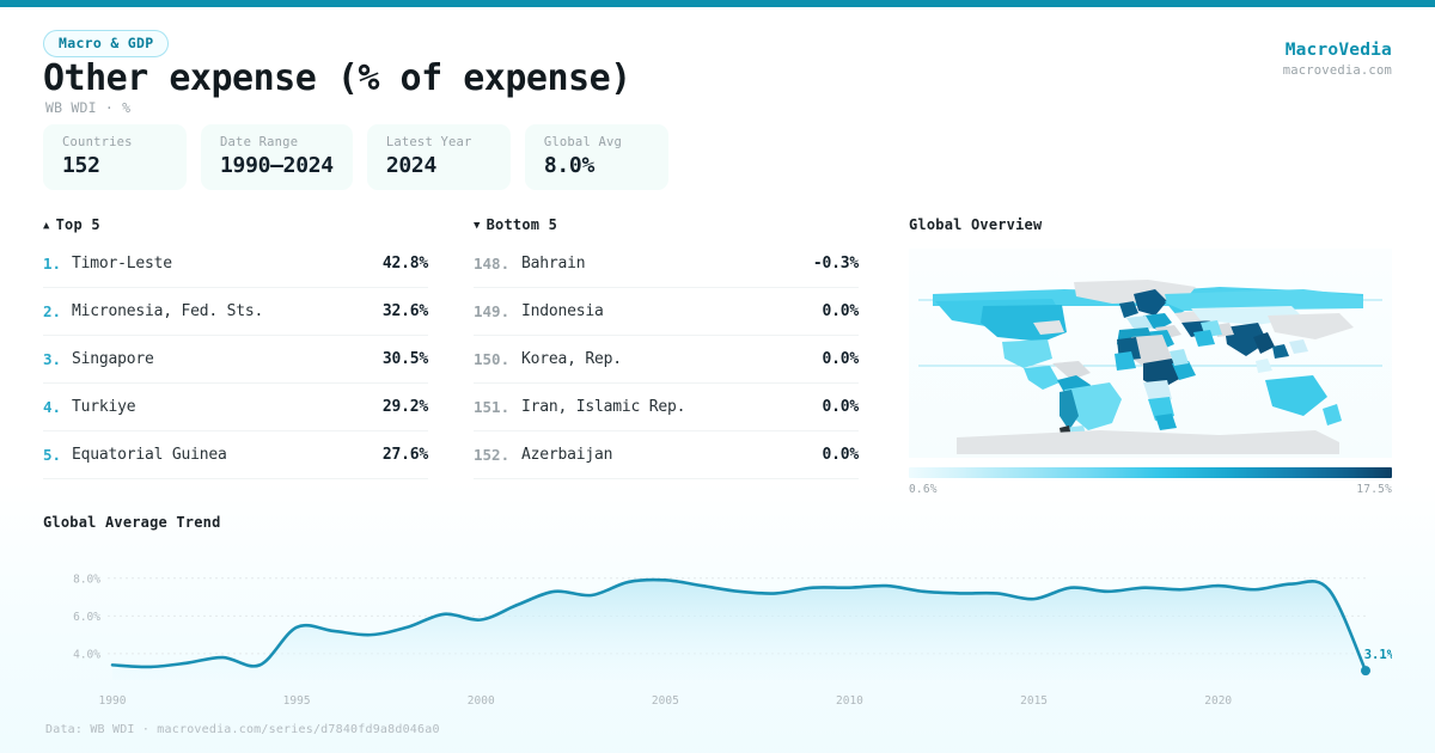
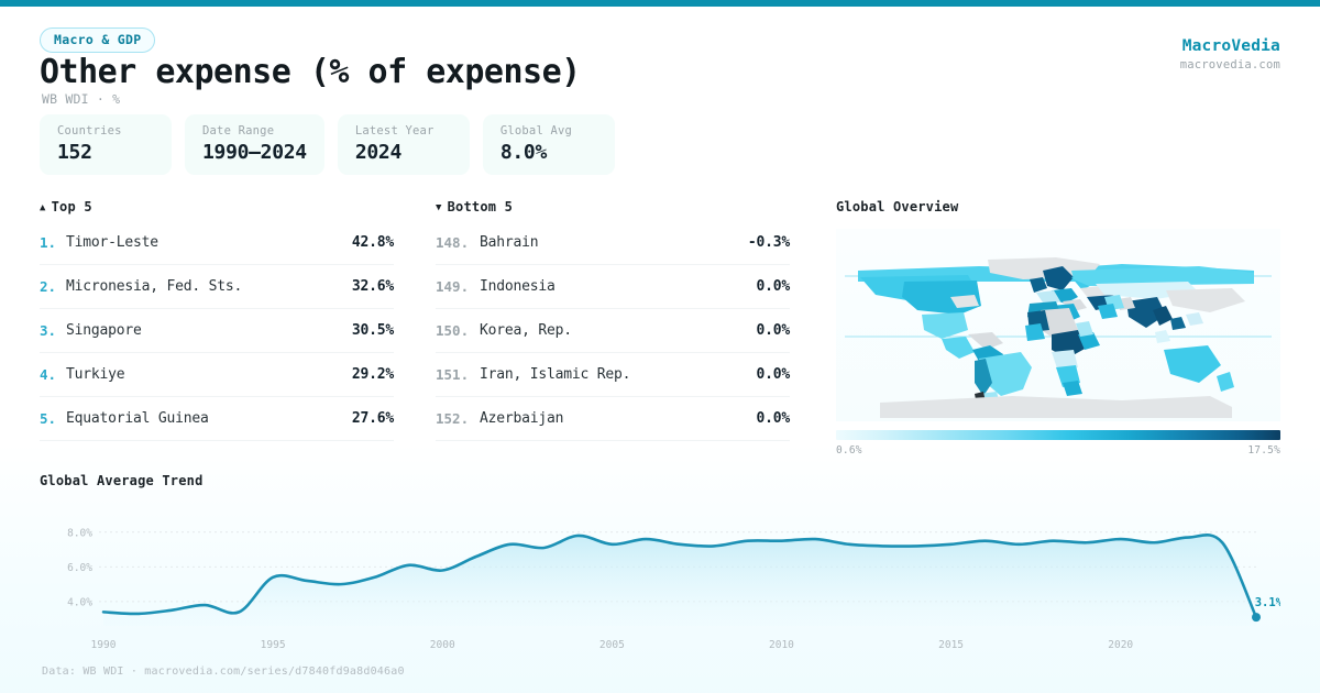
2005: 7.9% -> 7.3%
2015: 6.9% -> 7.3%
